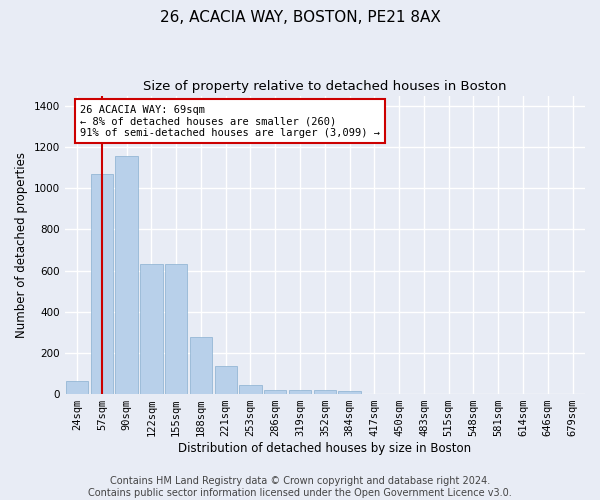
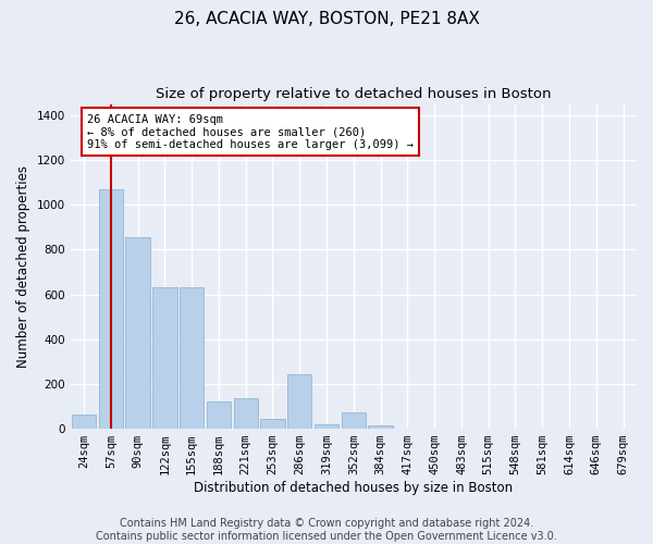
90sqm: 1155 -> 855
188sqm: 276 -> 120
286sqm: 20 -> 245
352sqm: 20 -> 75
